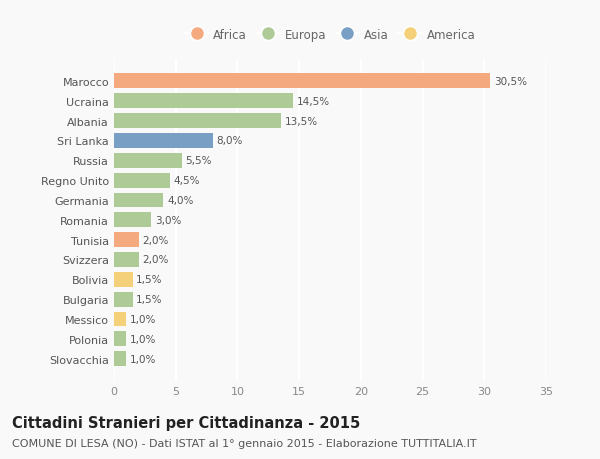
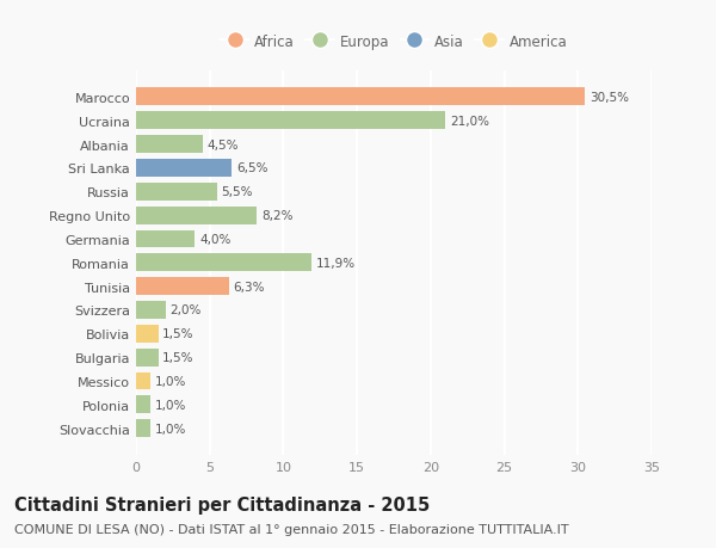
Ucraina: 14,5% -> 21,0%
Albania: 13,5% -> 4,5%
Sri Lanka: 8,0% -> 6,5%
Regno Unito: 4,5% -> 8,2%
Romania: 3,0% -> 11,9%
Tunisia: 2,0% -> 6,3%
